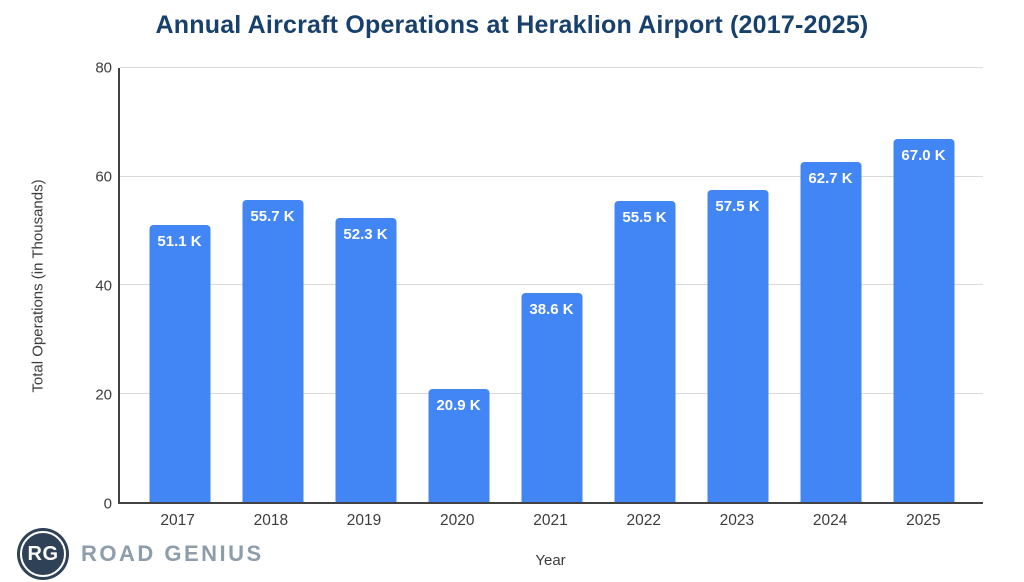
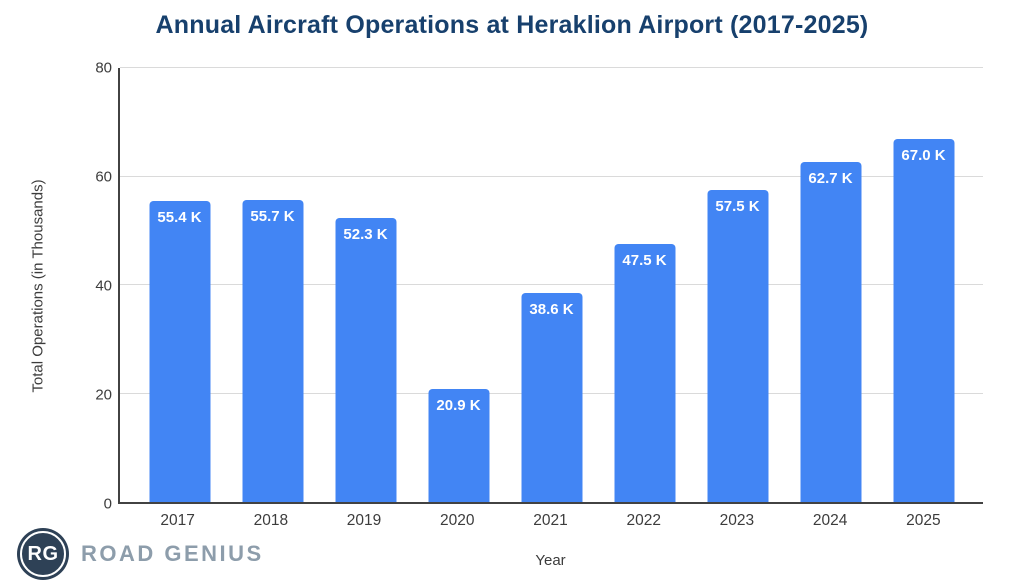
2017: 51.1 -> 55.4
2022: 55.5 -> 47.5
